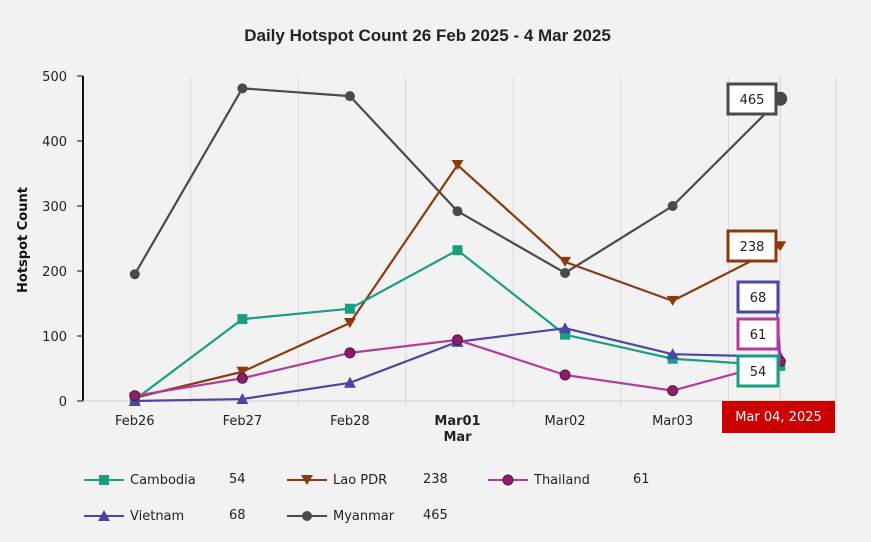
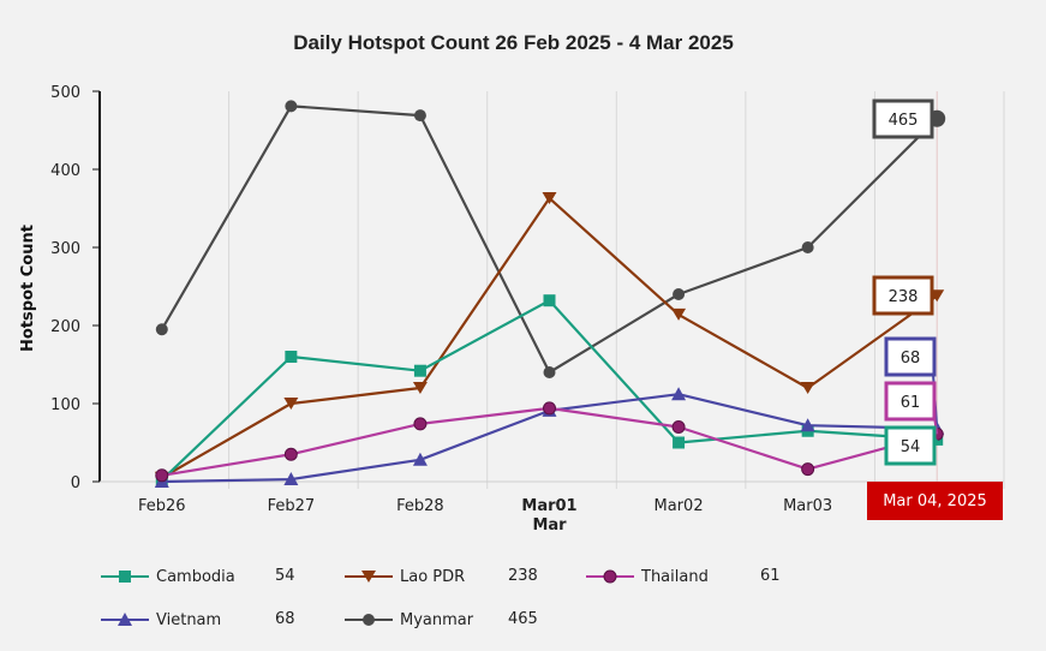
Cambodia/Feb27: 130 -> 160
Lao PDR/Feb27: 40 -> 100
Myanmar/Mar01: 290 -> 140
Cambodia/Mar02: 100 -> 50
Thailand/Mar02: 40 -> 70
Myanmar/Mar02: 200 -> 240
Lao PDR/Mar03: 150 -> 120
